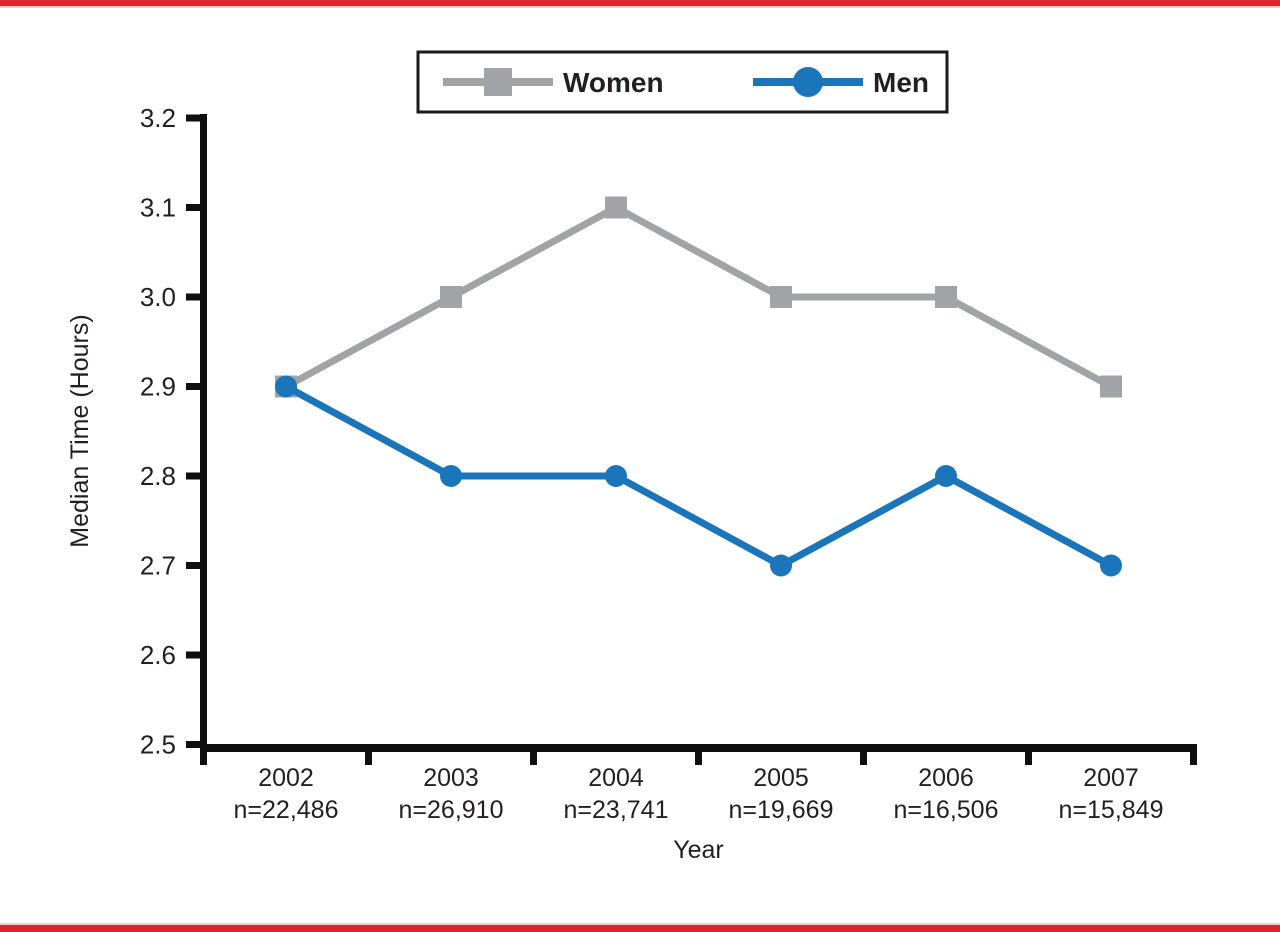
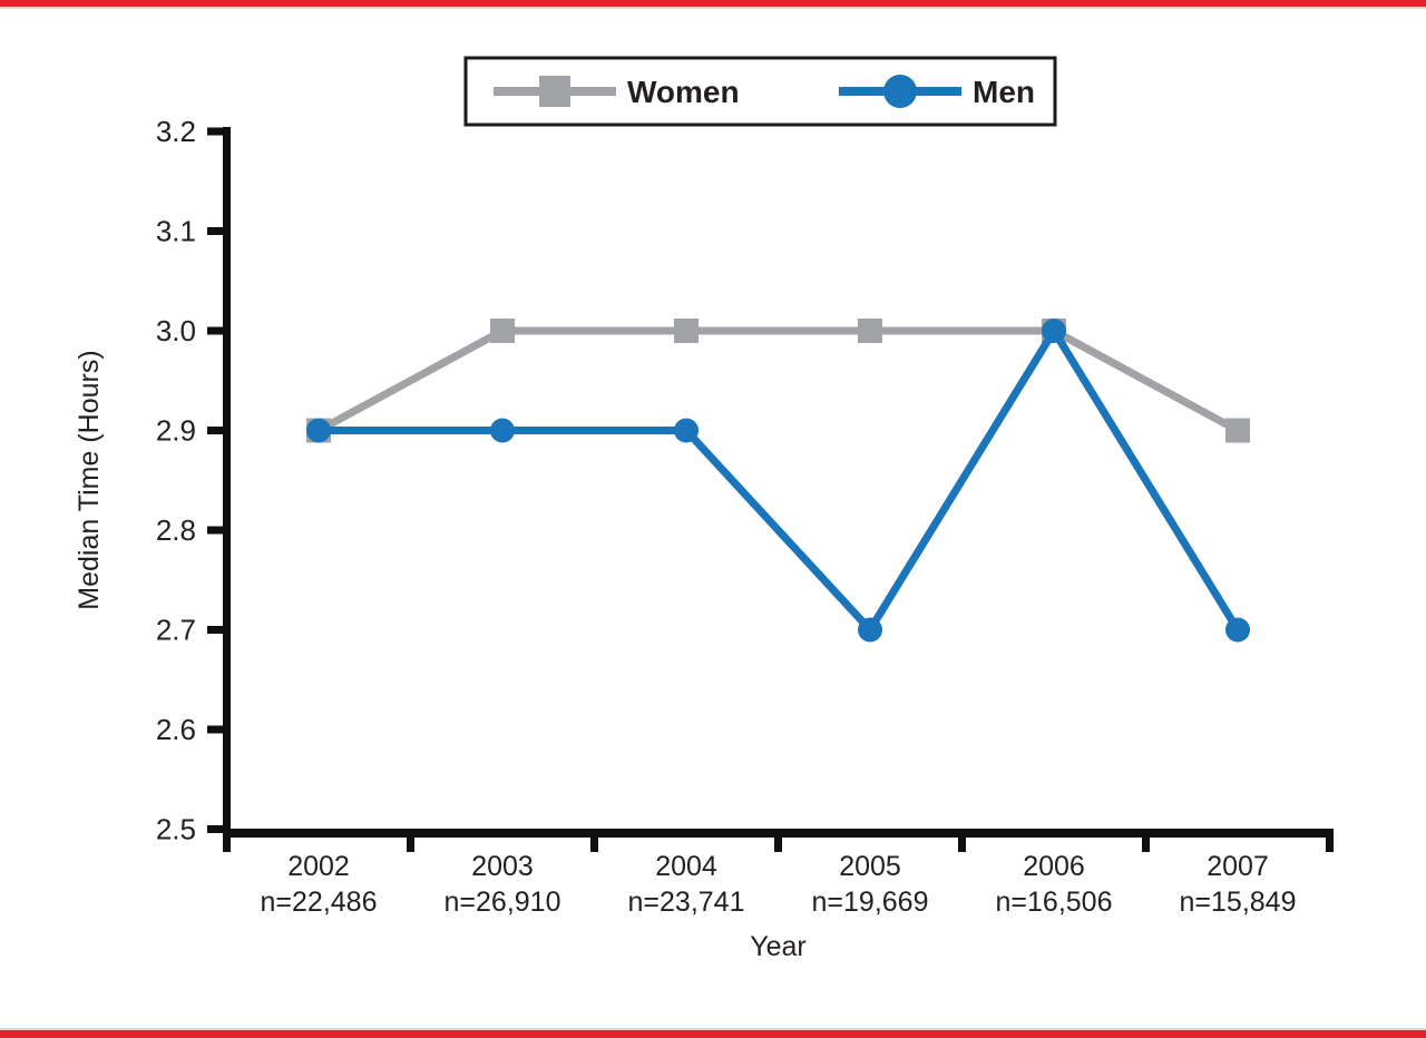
Men/2003: 2.8 -> 2.9
Women/2004: 3.1 -> 3.0
Men/2004: 2.8 -> 2.9
Men/2006: 2.8 -> 3.0
